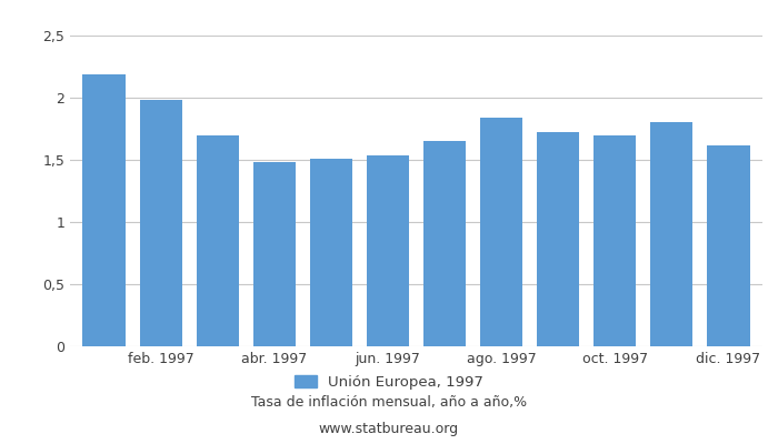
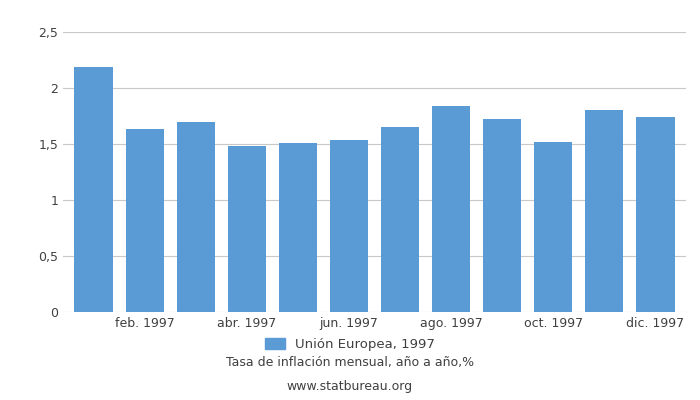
feb. 1997: 1,98 -> 1,63
oct. 1997: 1,70 -> 1,52
dic. 1997: 1,62 -> 1,74
